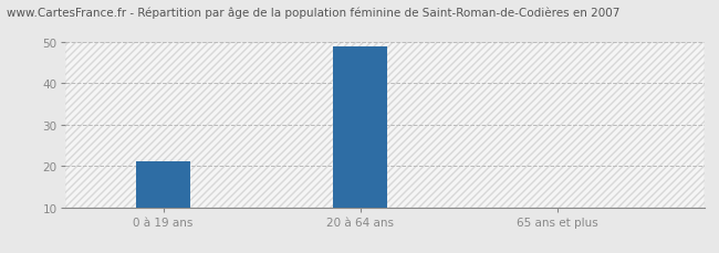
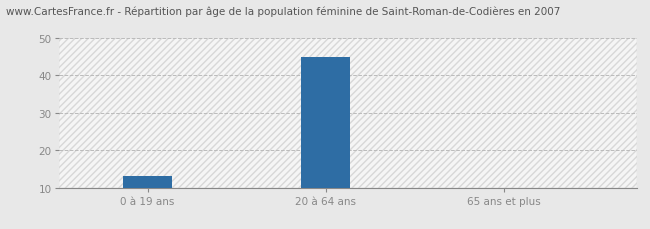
0 à 19 ans: 21 -> 13
20 à 64 ans: 49 -> 45
